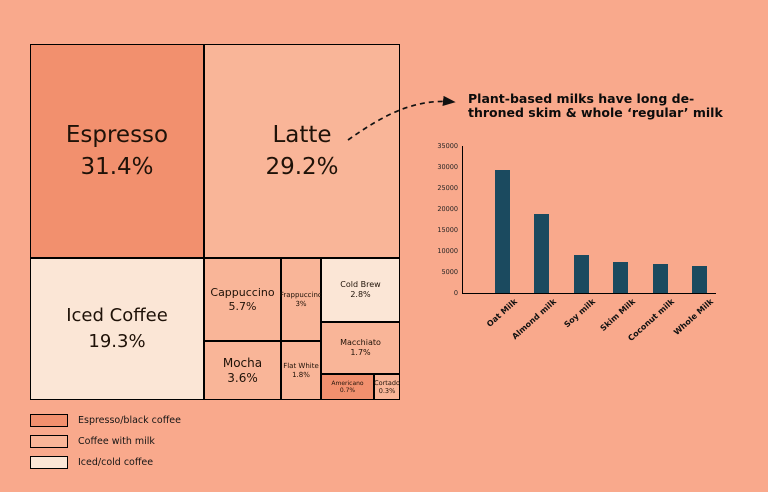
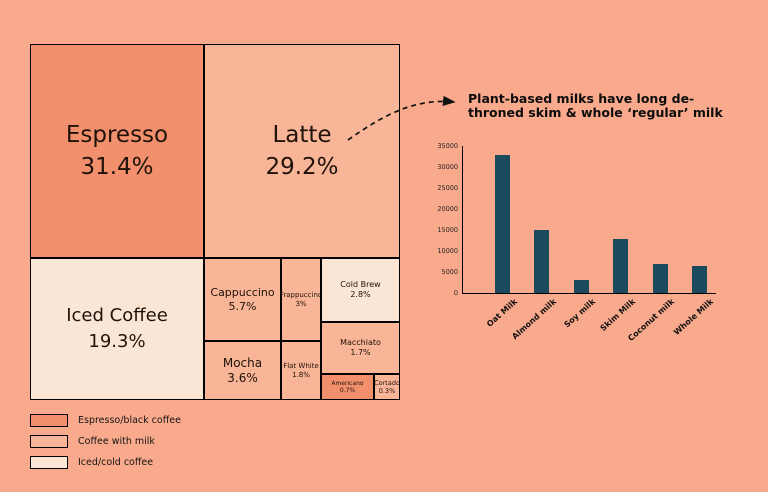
Oat Milk: 30000 -> 33000
Almond milk: 19000 -> 15000
Soy milk: 9000 -> 3000
Skim Milk: 8000 -> 13000
